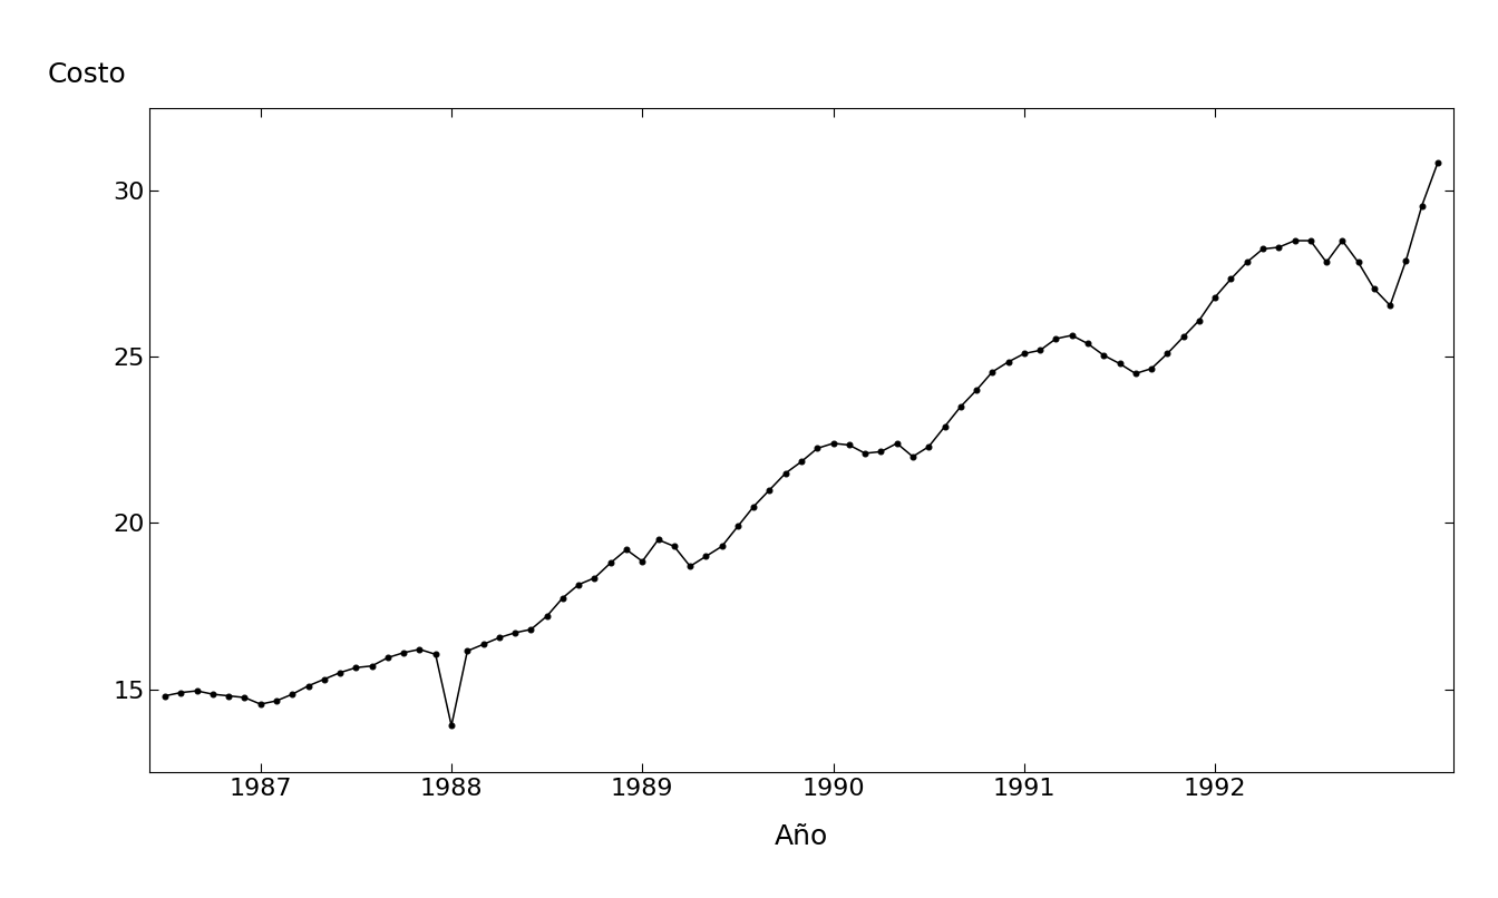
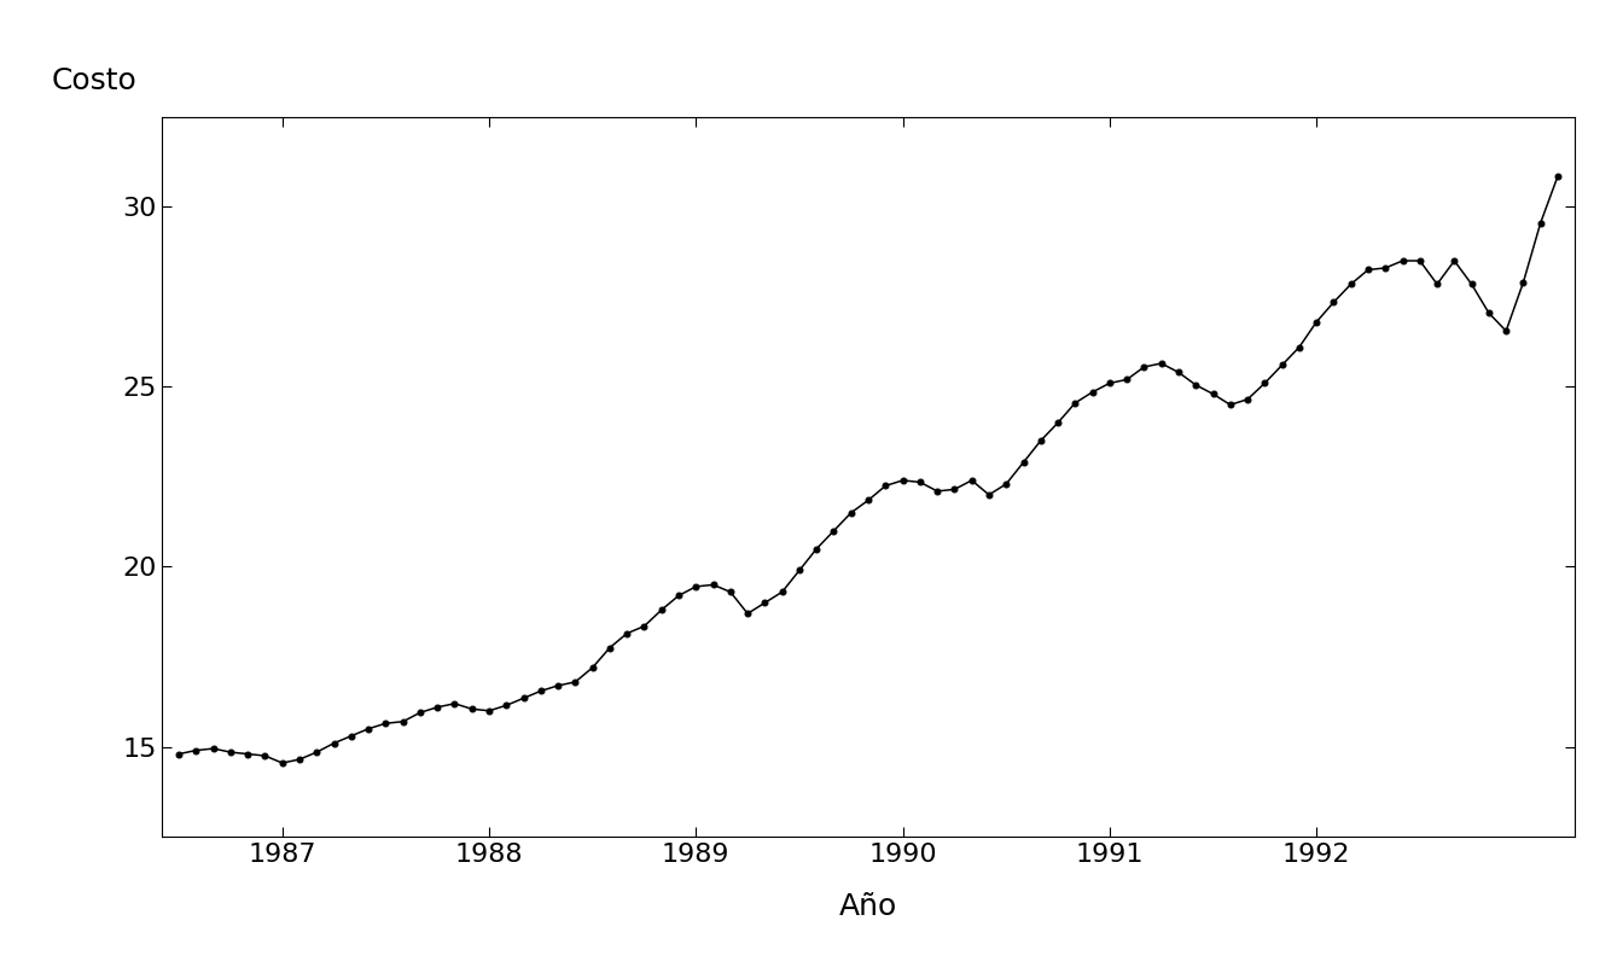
1988: 13.90 -> 16.00
1989: 18.85 -> 19.45
